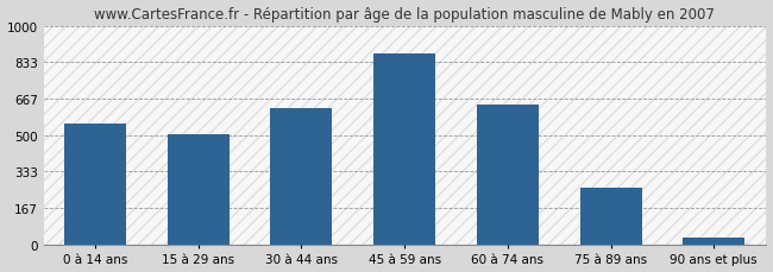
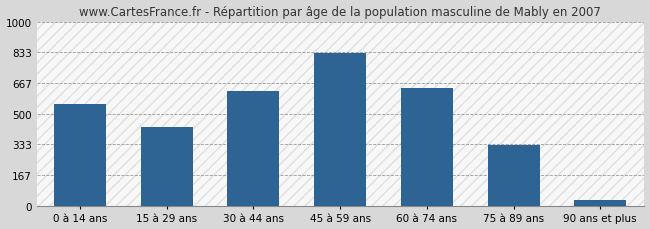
15 à 29 ans: 500 -> 430
45 à 59 ans: 870 -> 830
75 à 89 ans: 260 -> 330
